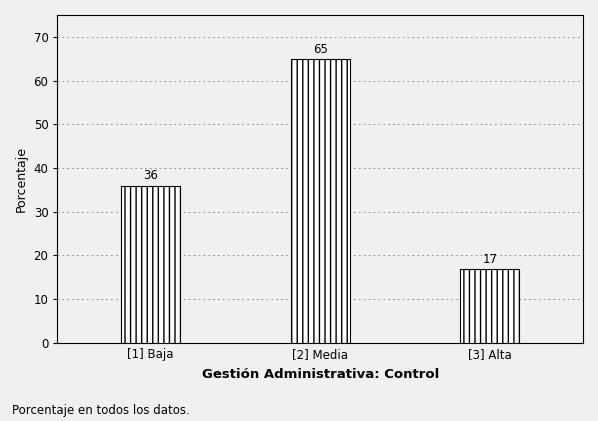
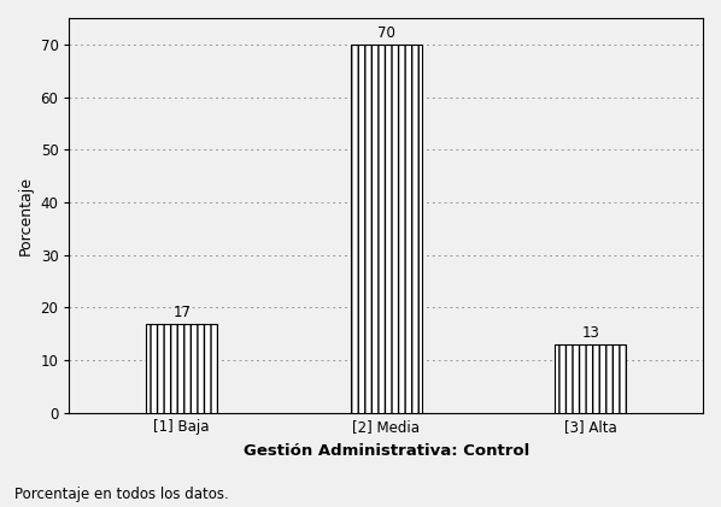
[1] Baja: 36 -> 17
[2] Media: 65 -> 70
[3] Alta: 17 -> 13
